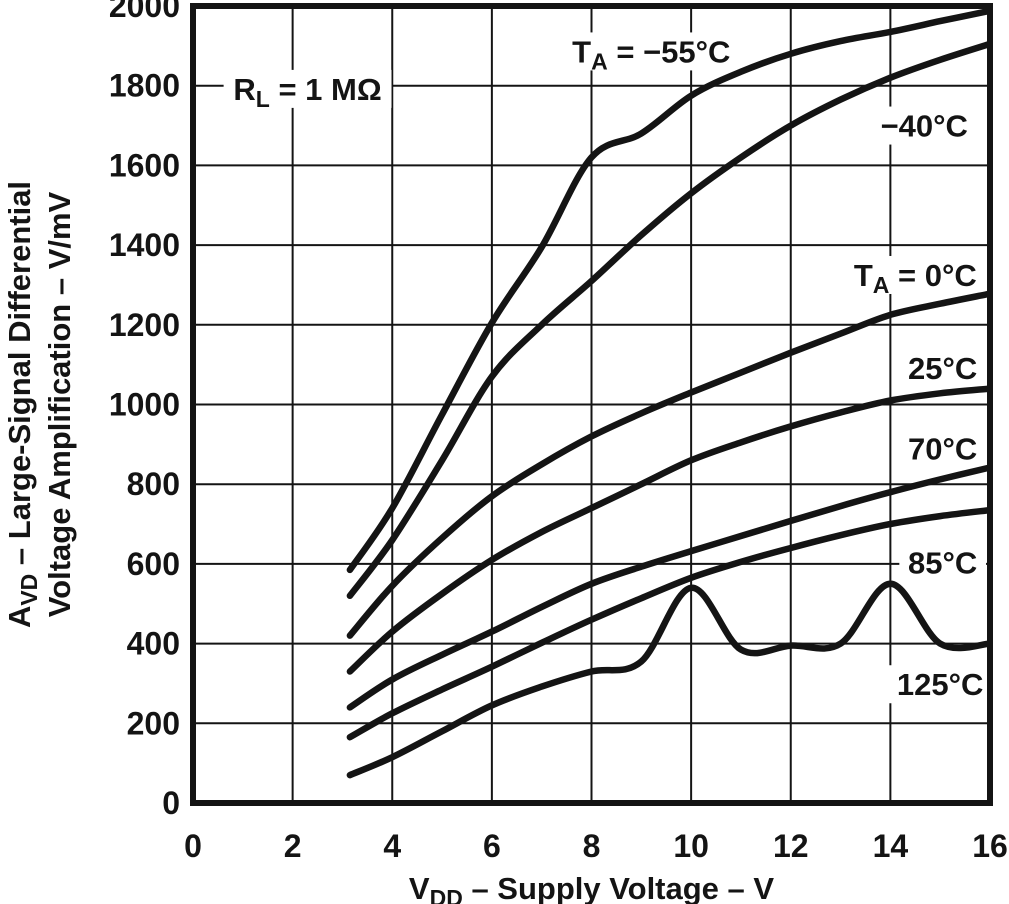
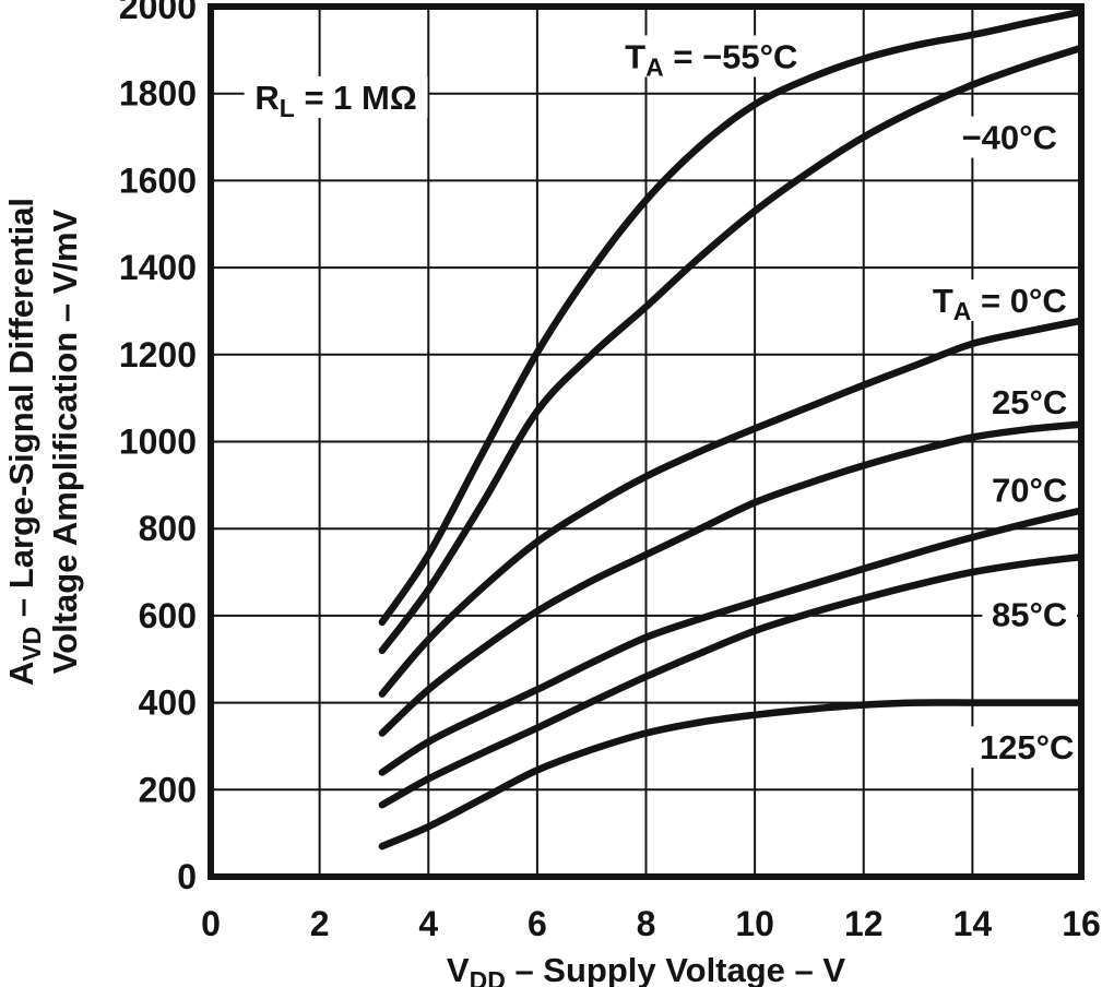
TA = −55°C/8: 1620 -> 1560
125°C/10: 540 -> 370
125°C/14: 550 -> 400
